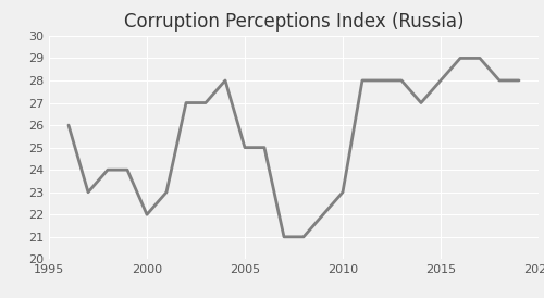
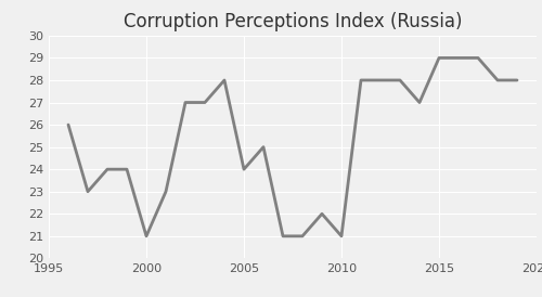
2000: 22 -> 21
2005: 25 -> 24
2010: 23 -> 21
2015: 28 -> 29
